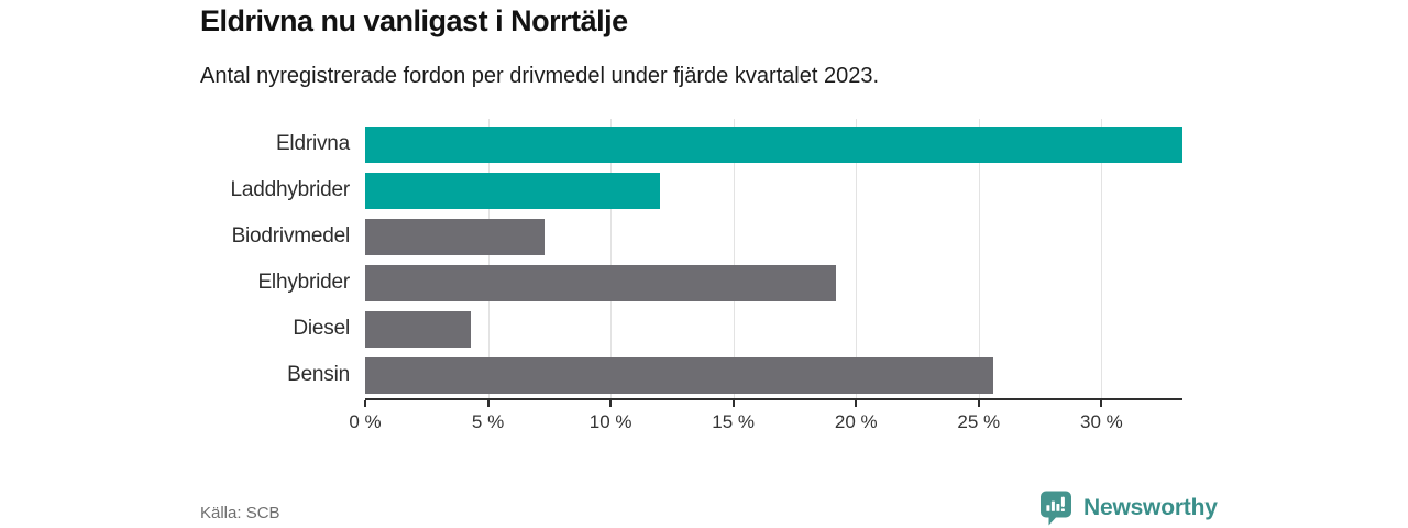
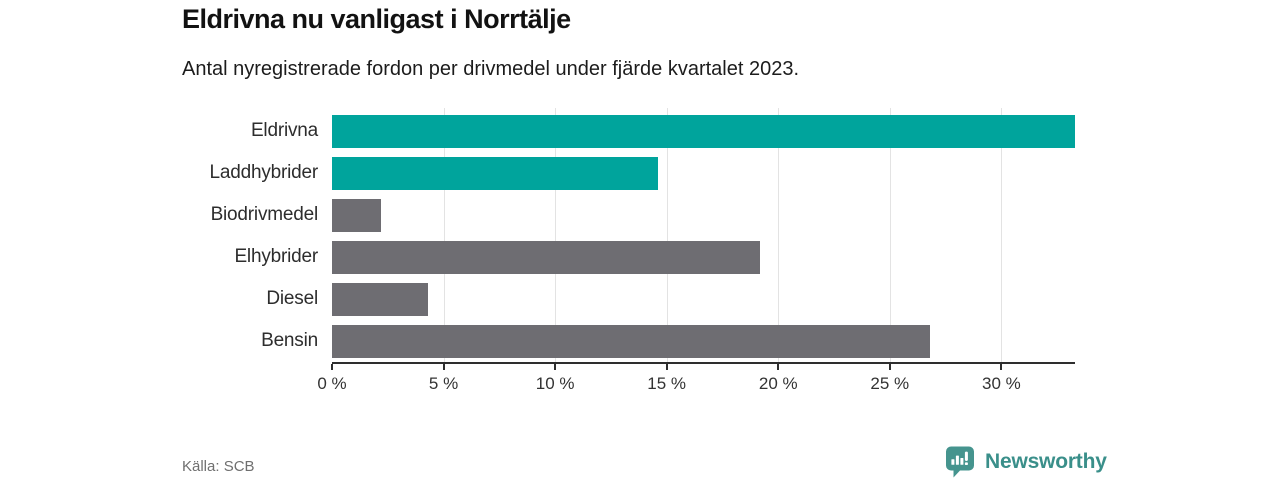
Laddhybrider: 12.0% -> 14.6%
Biodrivmedel: 7.3% -> 2.2%
Bensin: 25.6% -> 26.8%
